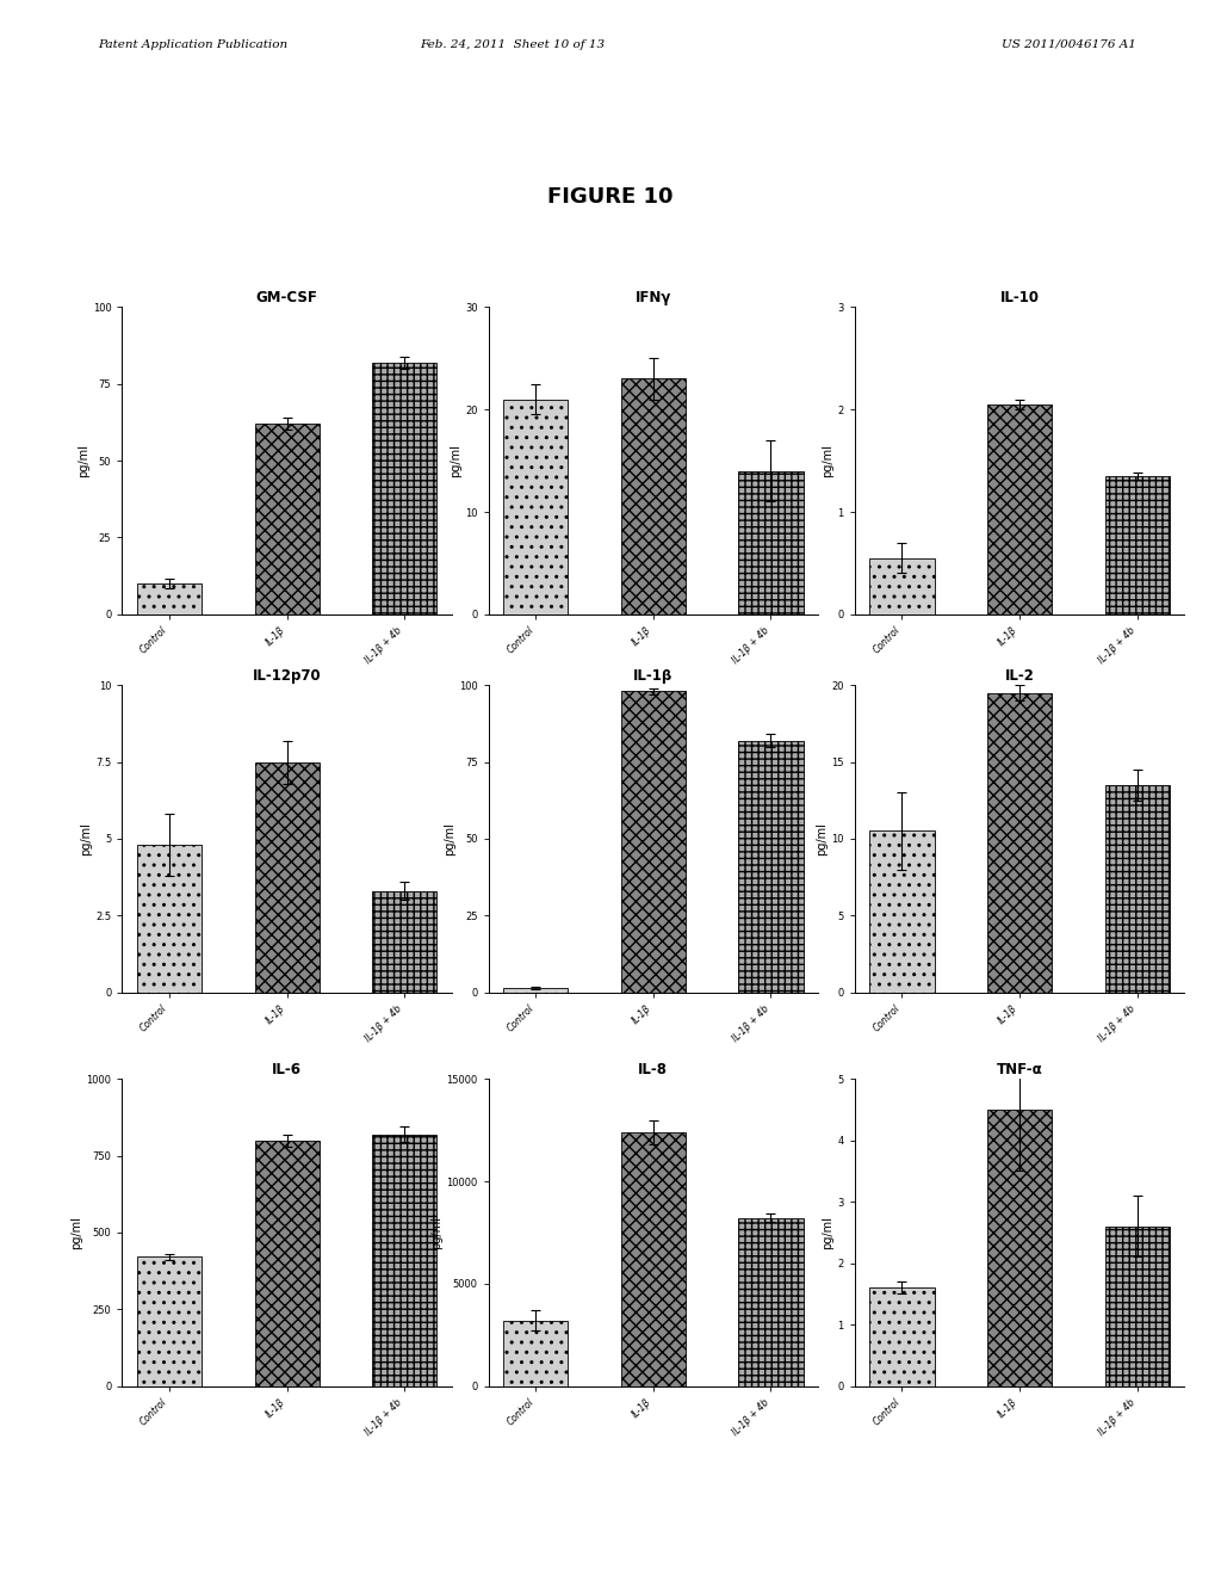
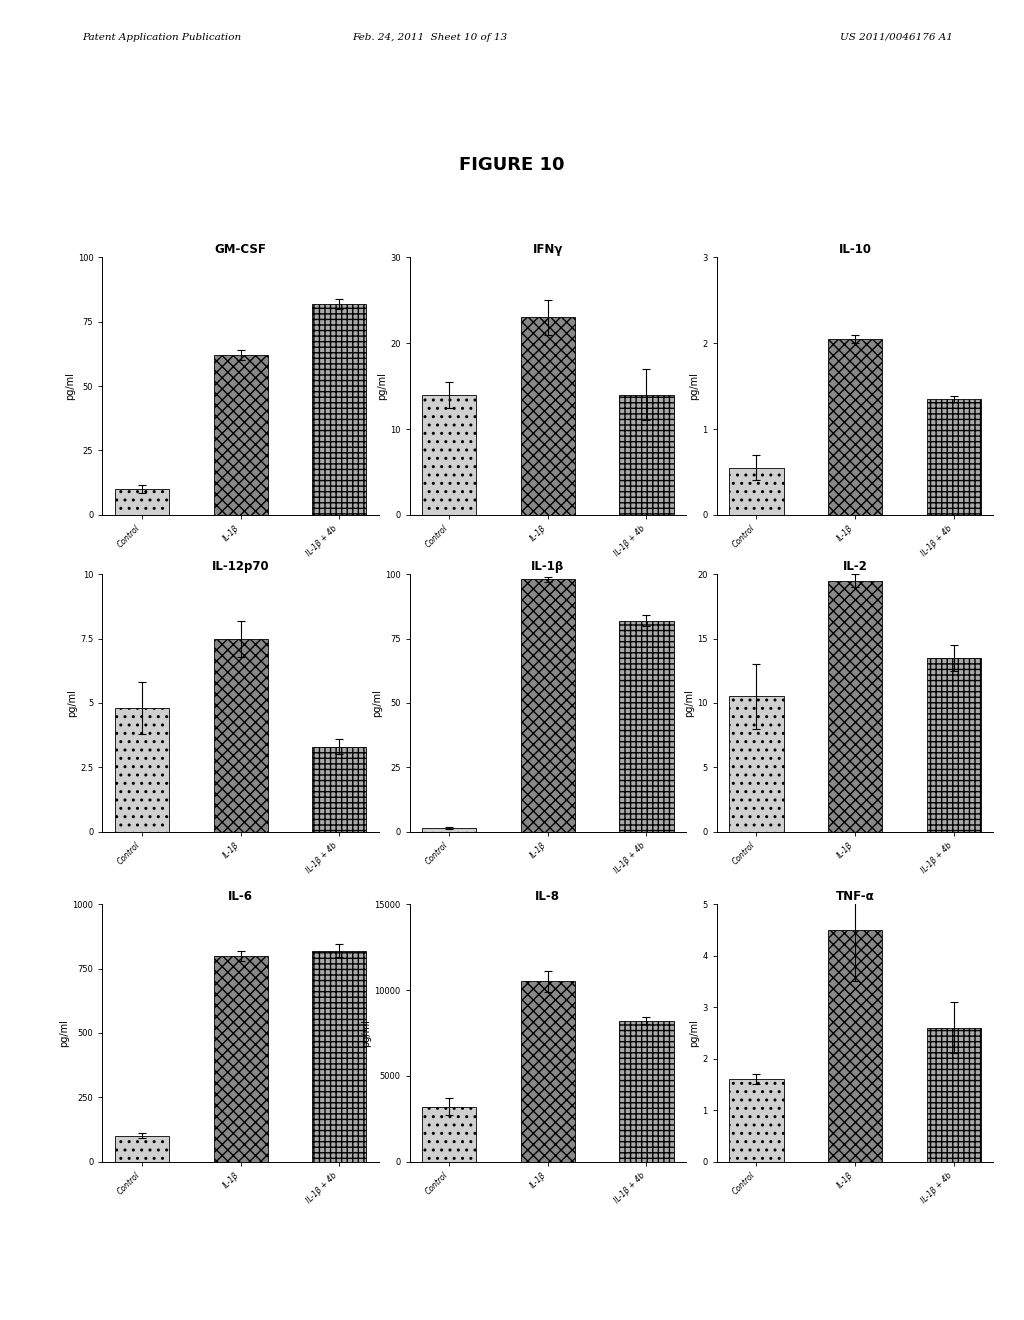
IFNγ/Control: 21 -> 14
IL-6/Control: 420 -> 100
IL-8/IL-1β: 12400 -> 10500
